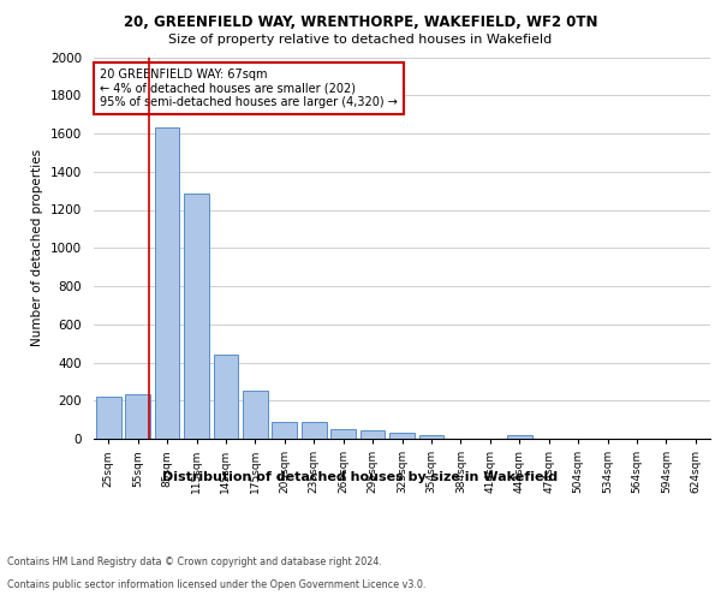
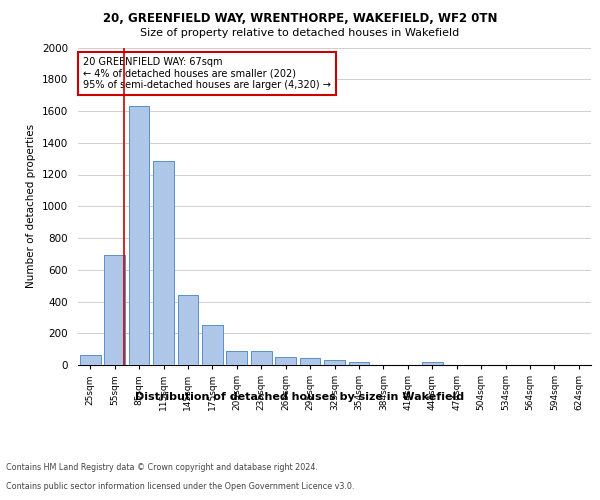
25sqm: 220 -> 60
55sqm: 230 -> 700
